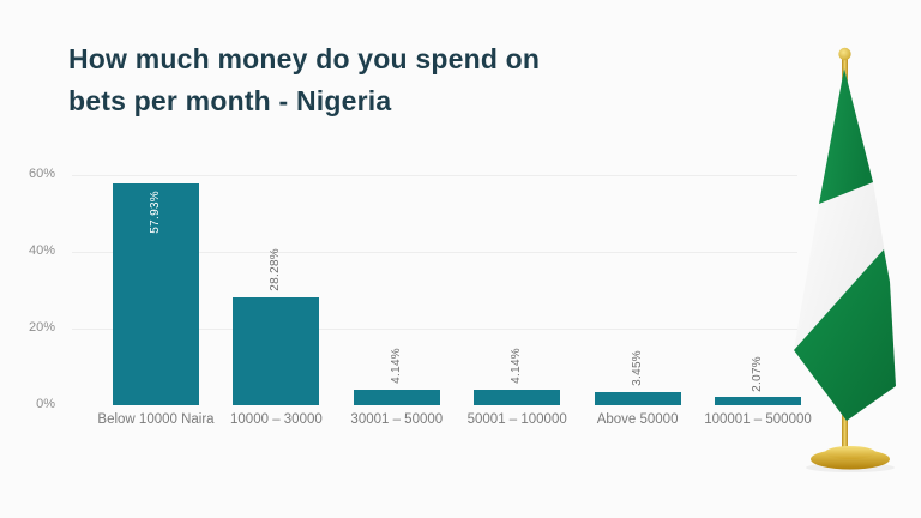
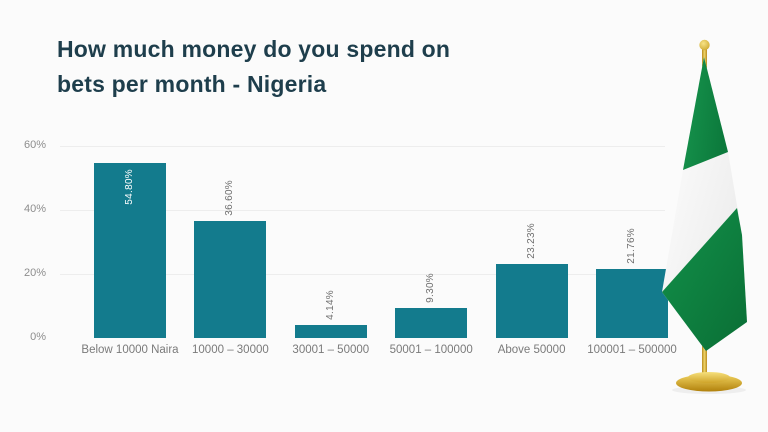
Below 10000 Naira: 57.93% -> 54.80%
10000 – 30000: 28.28% -> 36.60%
50001 – 100000: 4.14% -> 9.30%
Above 50000: 3.45% -> 23.23%
100001 – 500000: 2.07% -> 21.76%
